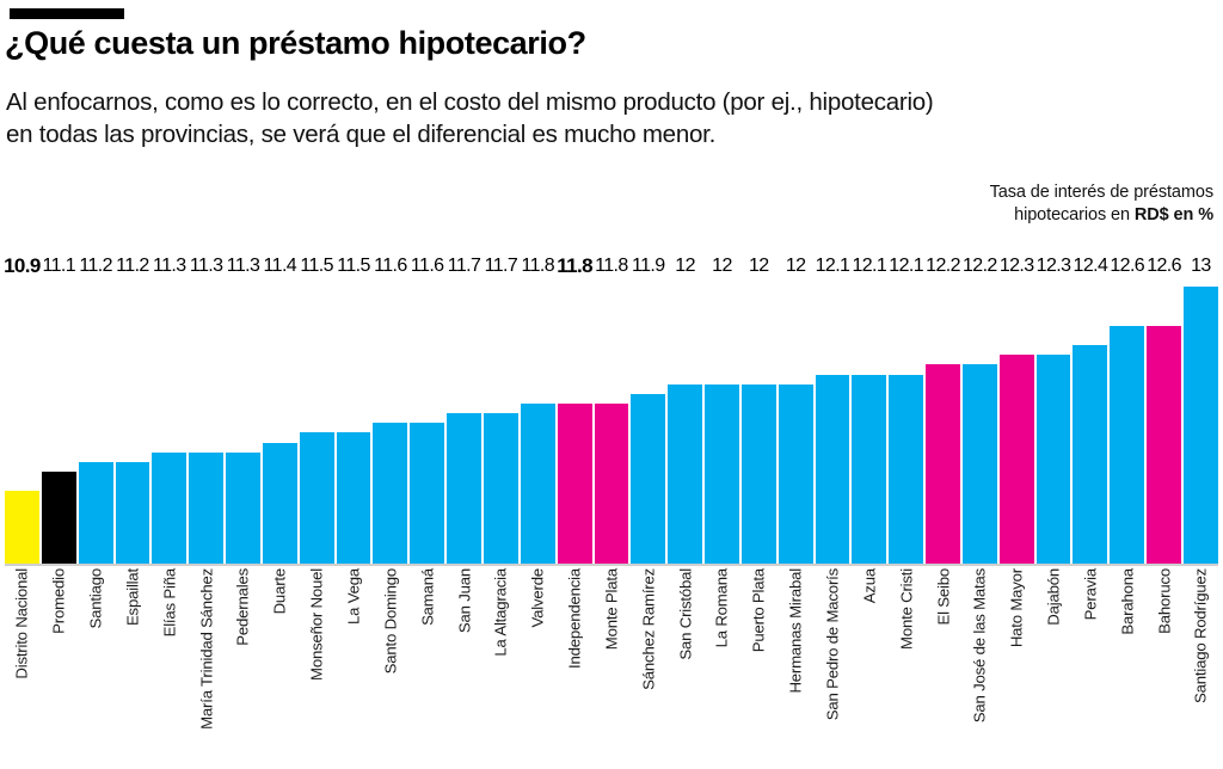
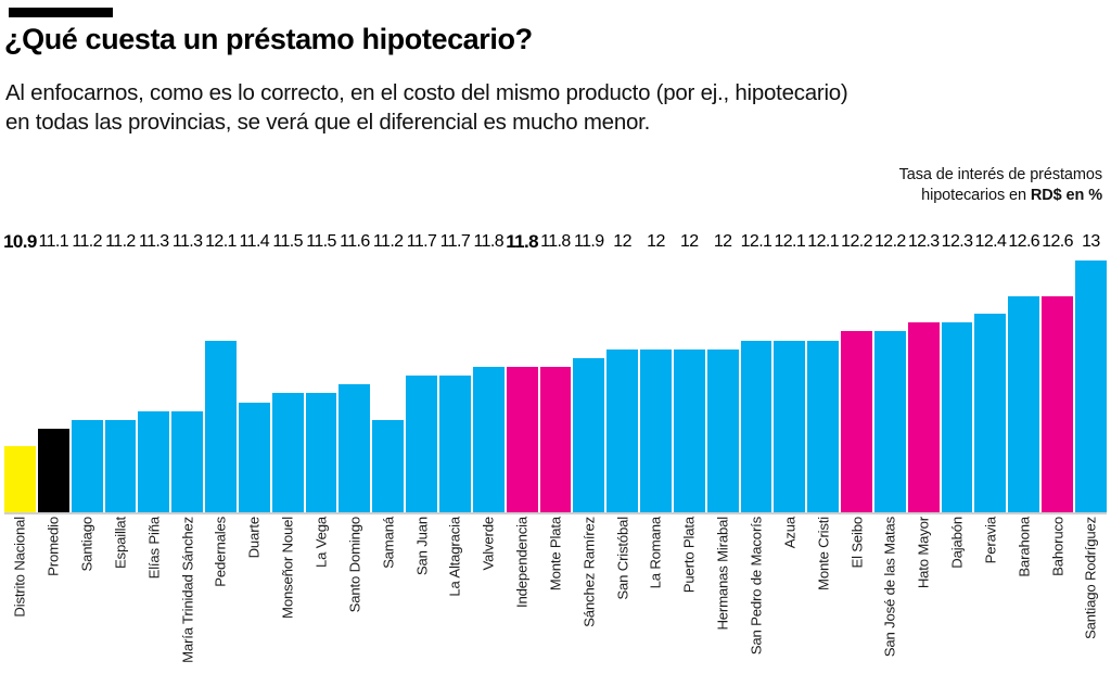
Pedernales: 11.3 -> 12.1
Samaná: 11.6 -> 11.2
